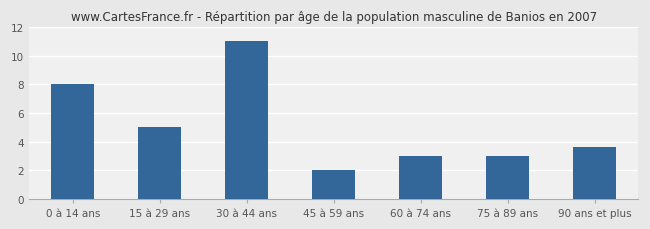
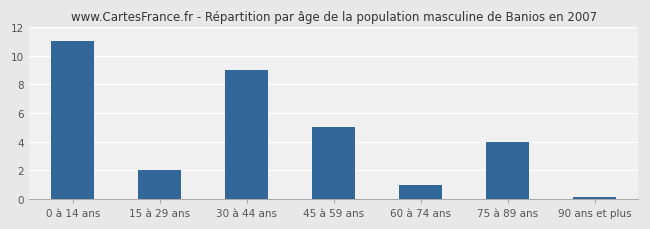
0 à 14 ans: 8.0 -> 11.0
15 à 29 ans: 5.0 -> 2.0
30 à 44 ans: 11.0 -> 9.0
45 à 59 ans: 2.0 -> 5.0
60 à 74 ans: 3.0 -> 1.0
75 à 89 ans: 3.0 -> 4.0
90 ans et plus: 3.6 -> 0.1
